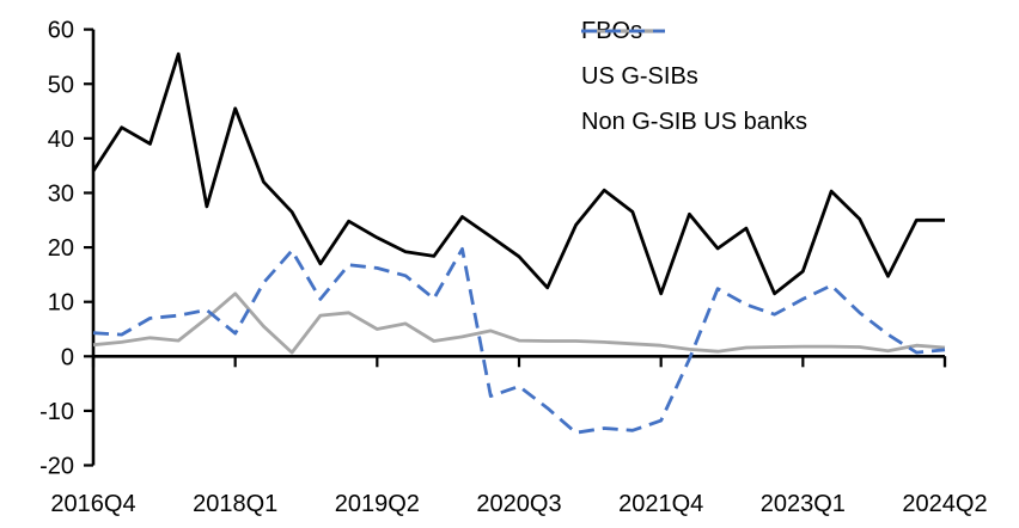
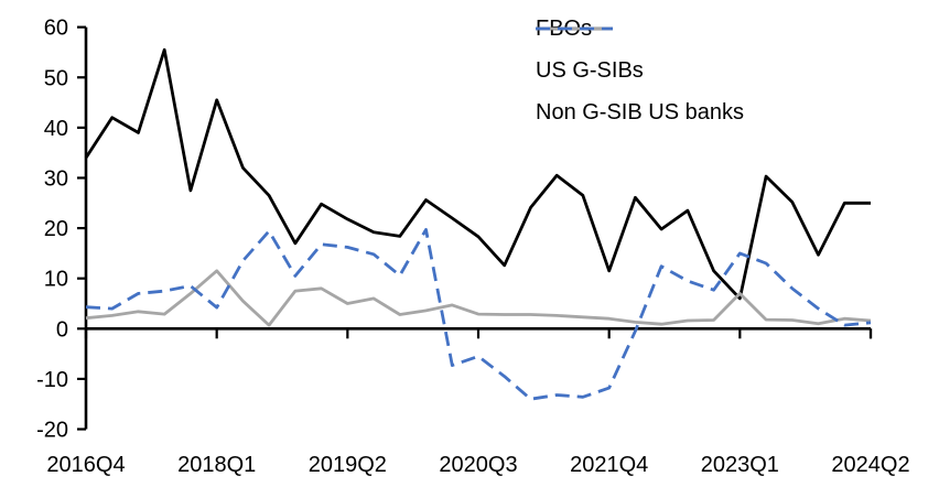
FBOs/2023Q1: 16 -> 6
US G-SIBs/2023Q1: 2 -> 7
Non G-SIB US banks/2023Q1: 10 -> 15
